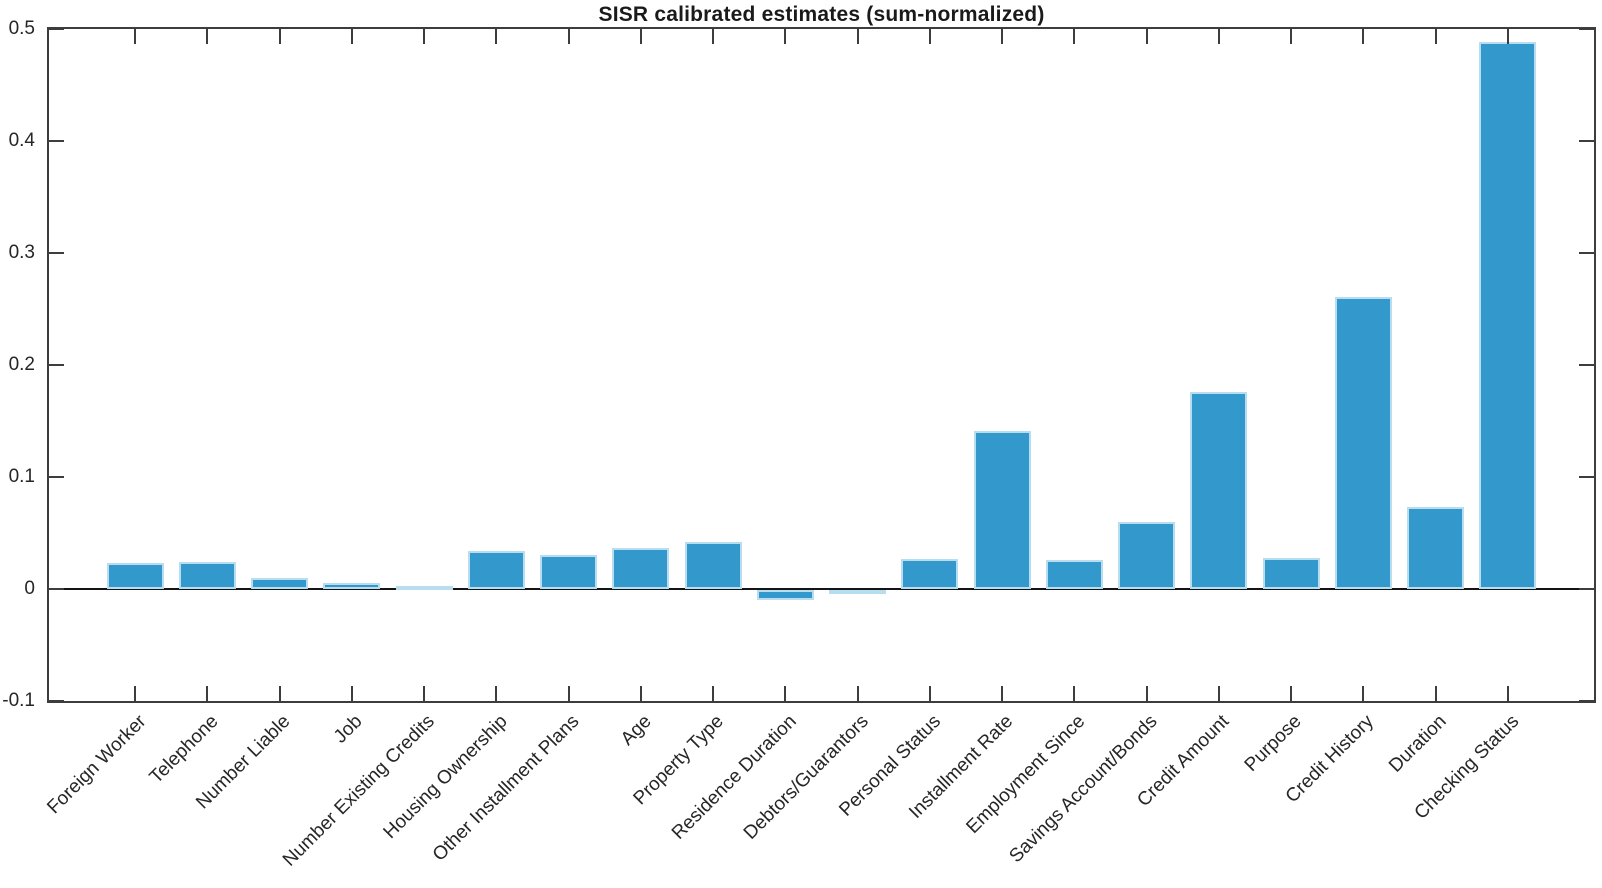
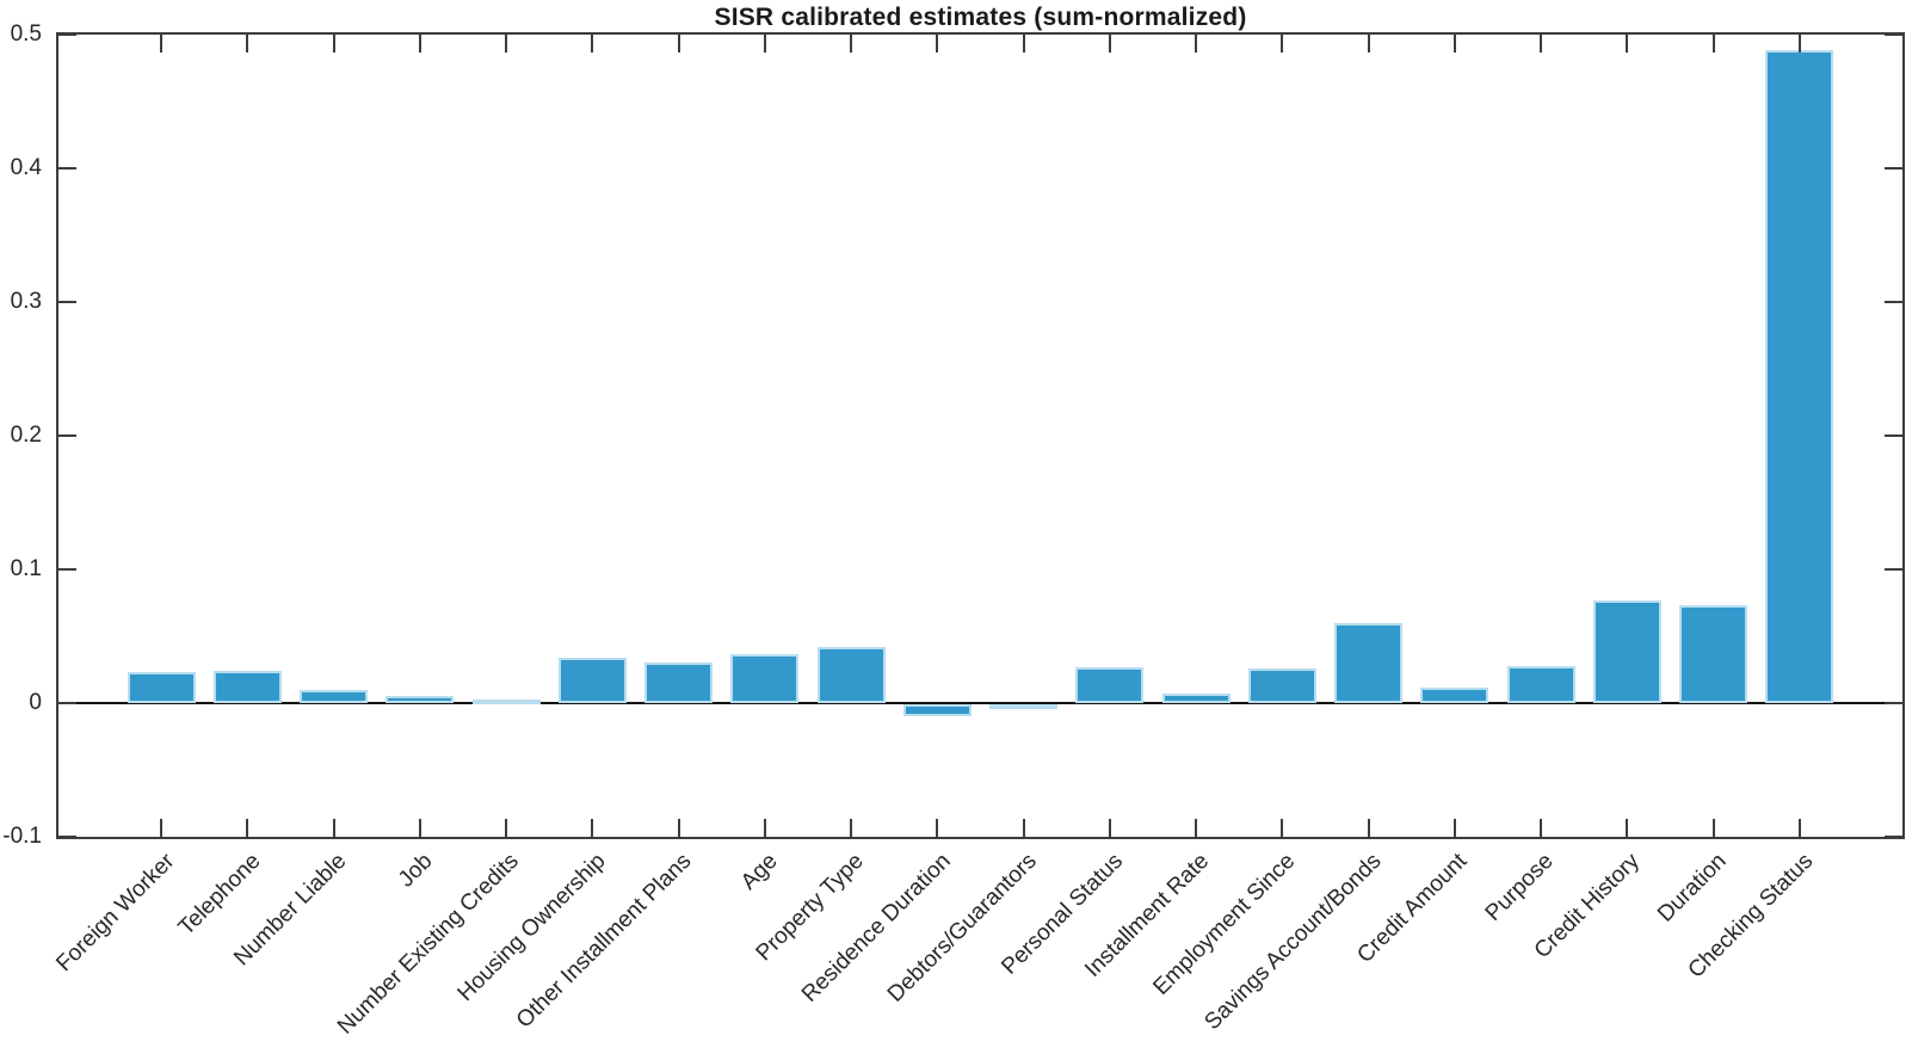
Installment Rate: 0.141 -> 0.007
Credit Amount: 0.176 -> 0.012
Credit History: 0.261 -> 0.077
